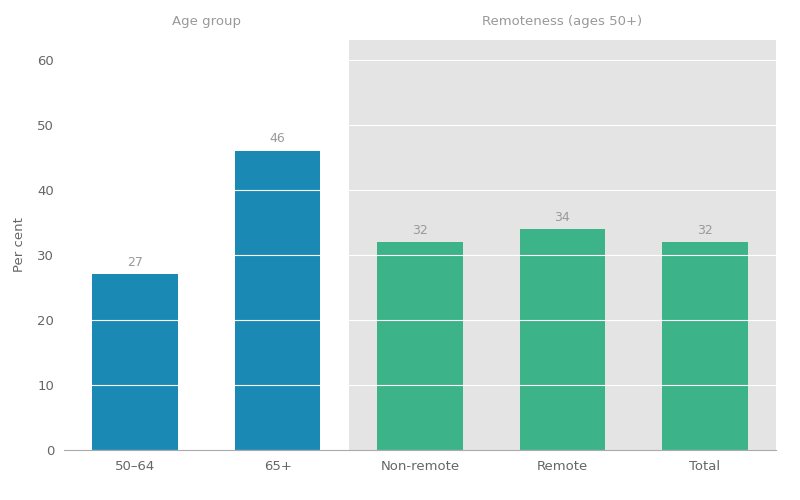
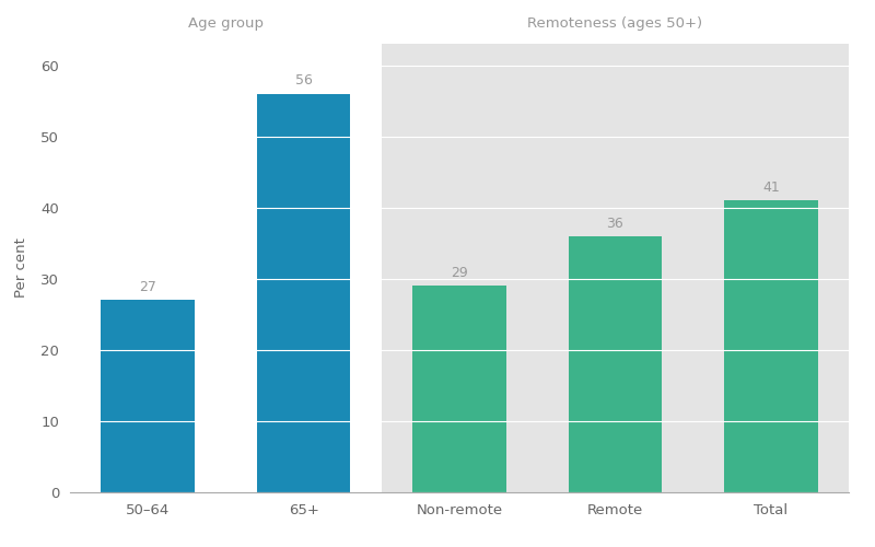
65+: 46 -> 56
Non-remote: 32 -> 29
Remote: 34 -> 36
Total: 32 -> 41
